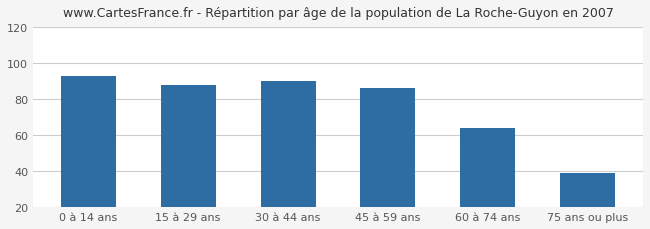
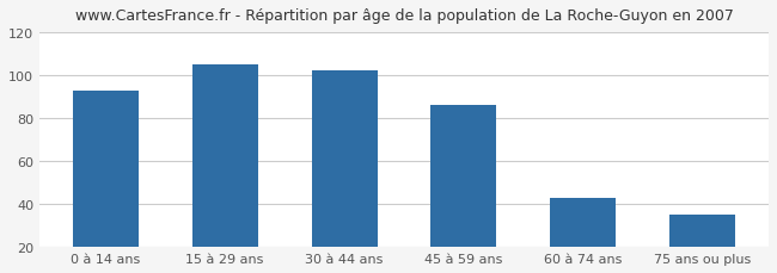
15 à 29 ans: 88 -> 105
30 à 44 ans: 90 -> 102
60 à 74 ans: 64 -> 43
75 ans ou plus: 39 -> 35
